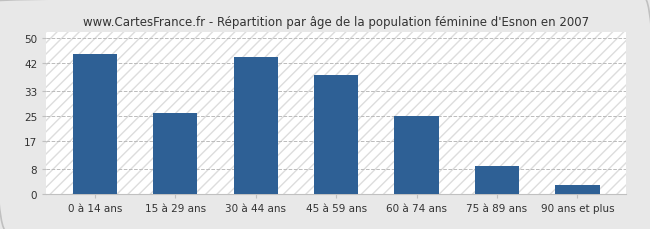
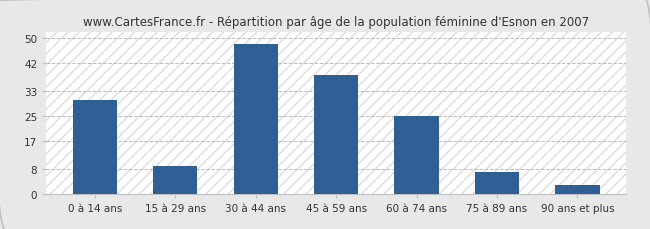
0 à 14 ans: 45 -> 30
15 à 29 ans: 26 -> 9
30 à 44 ans: 44 -> 48
75 à 89 ans: 9 -> 7
